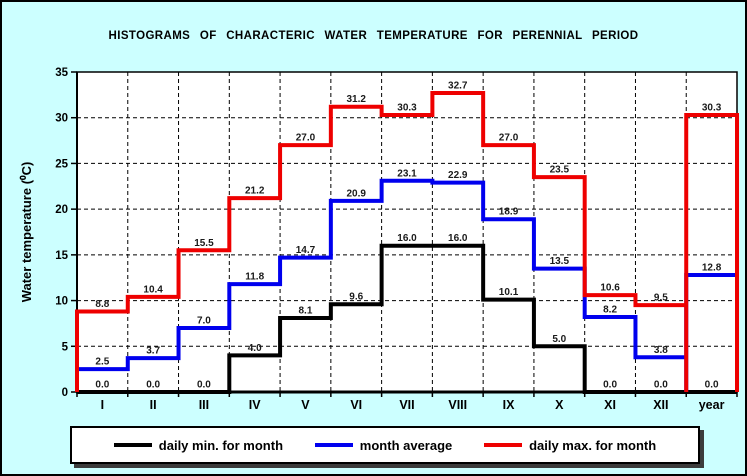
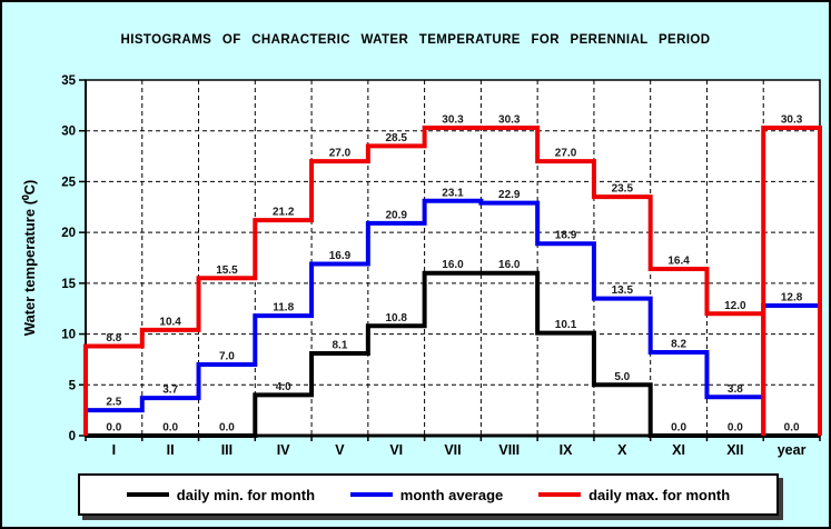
month average/V: 14.7 -> 16.9
daily min. for month/VI: 9.6 -> 10.8
daily max. for month/VI: 31.2 -> 28.5
daily max. for month/VIII: 32.7 -> 30.3
daily max. for month/XI: 10.6 -> 16.4
daily max. for month/XII: 9.5 -> 12.0
